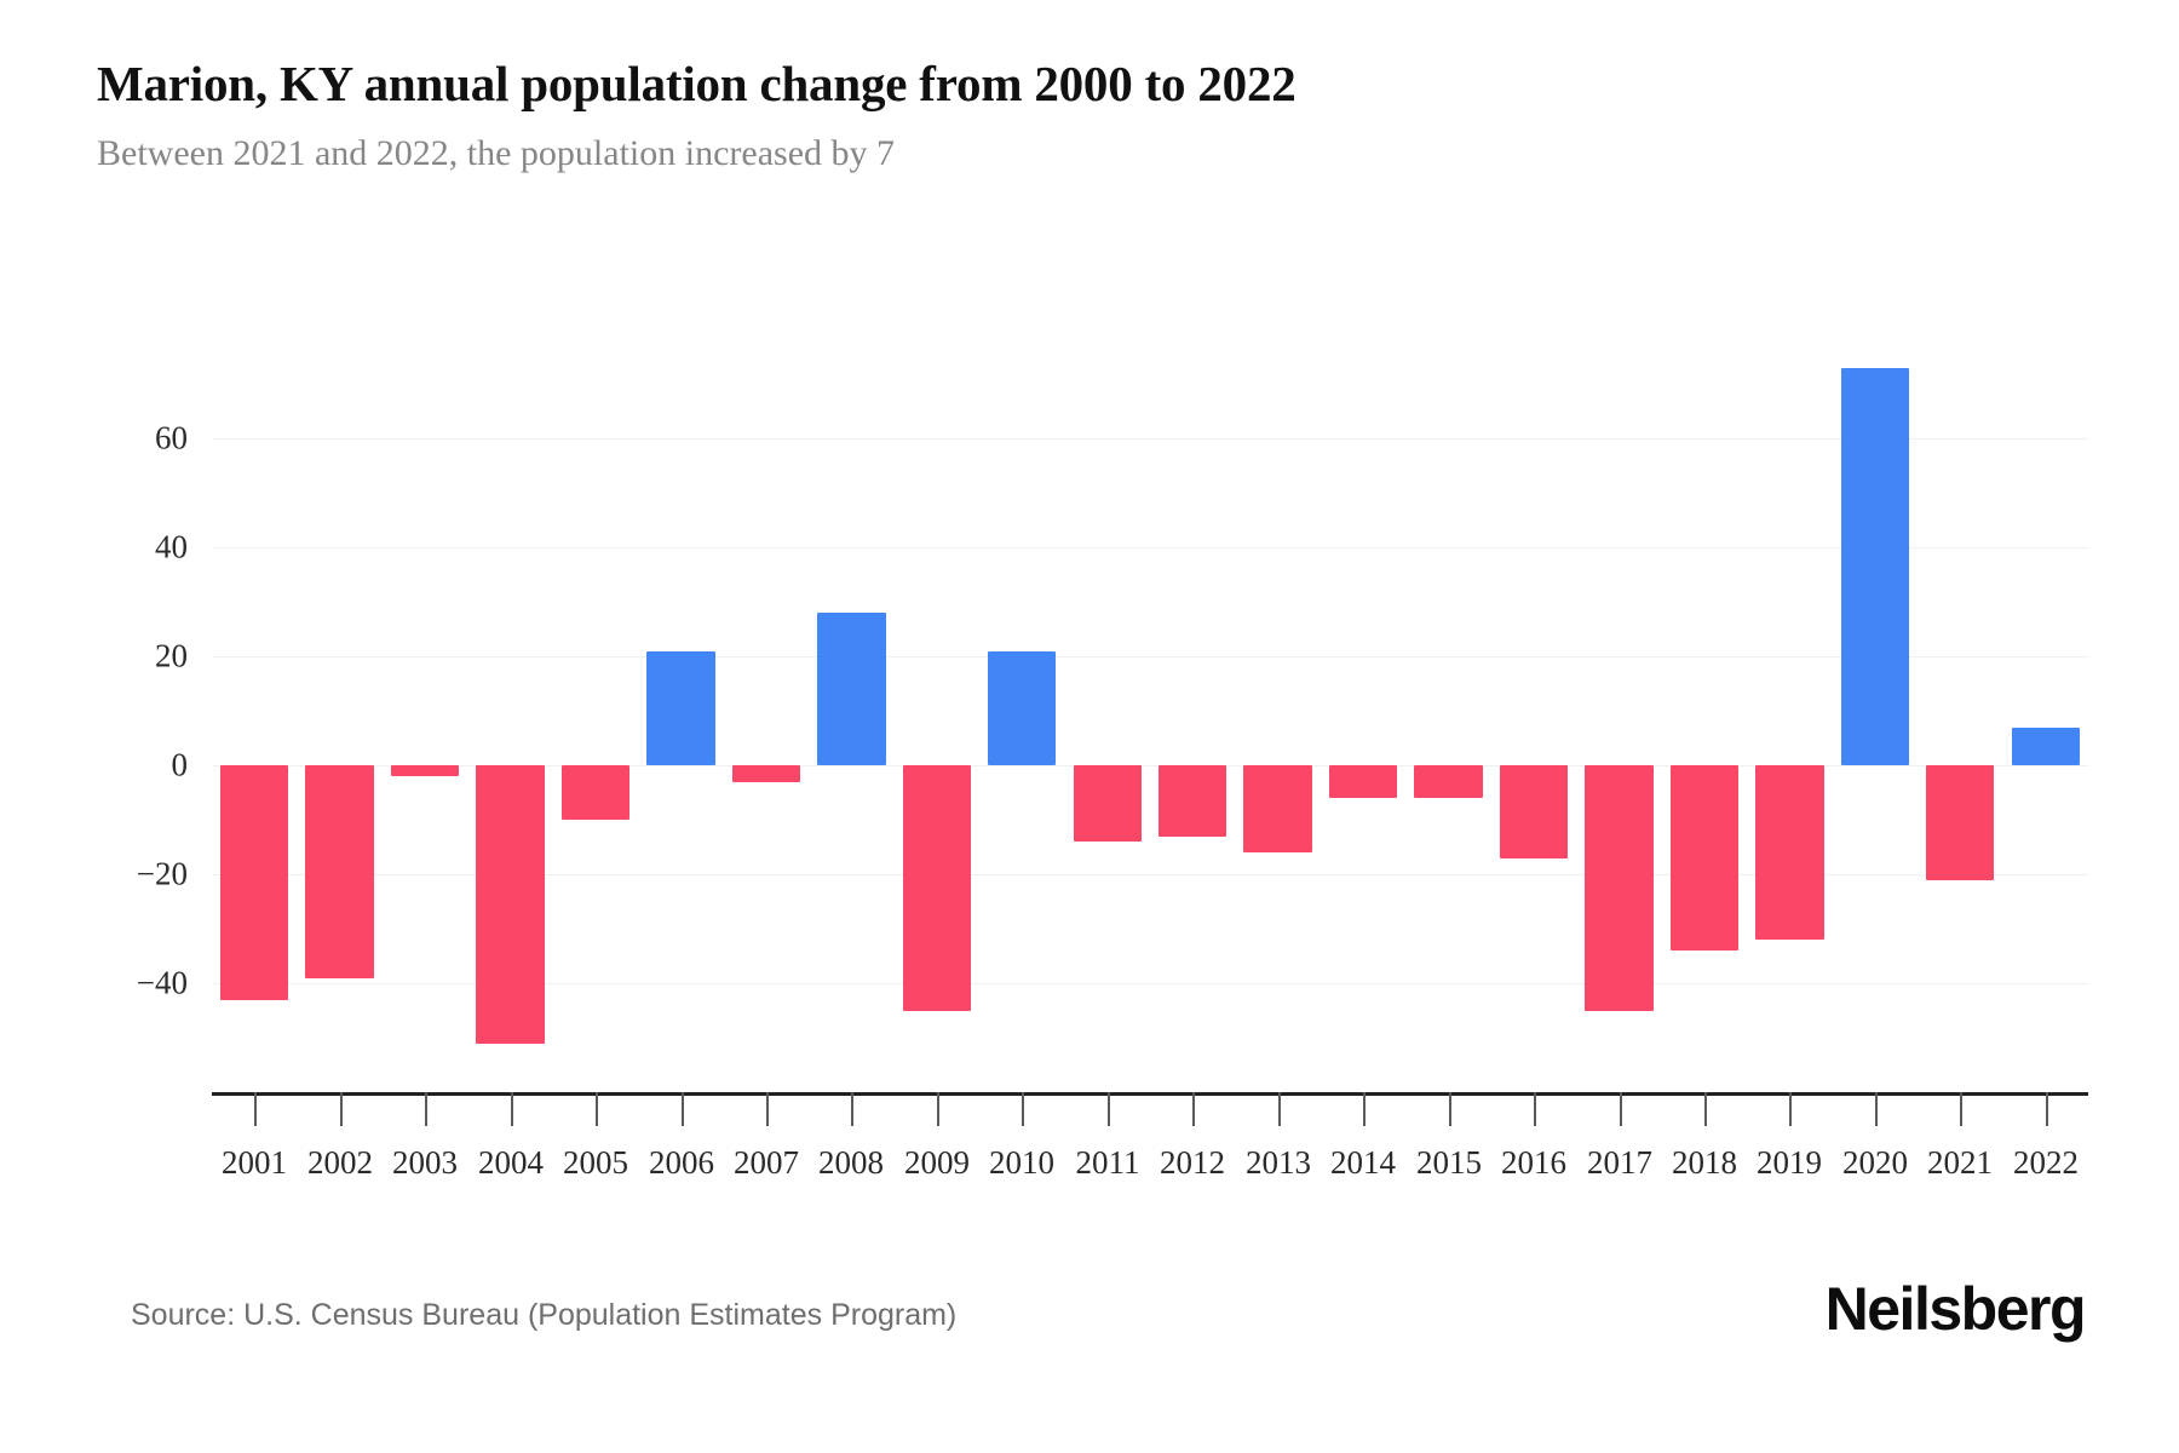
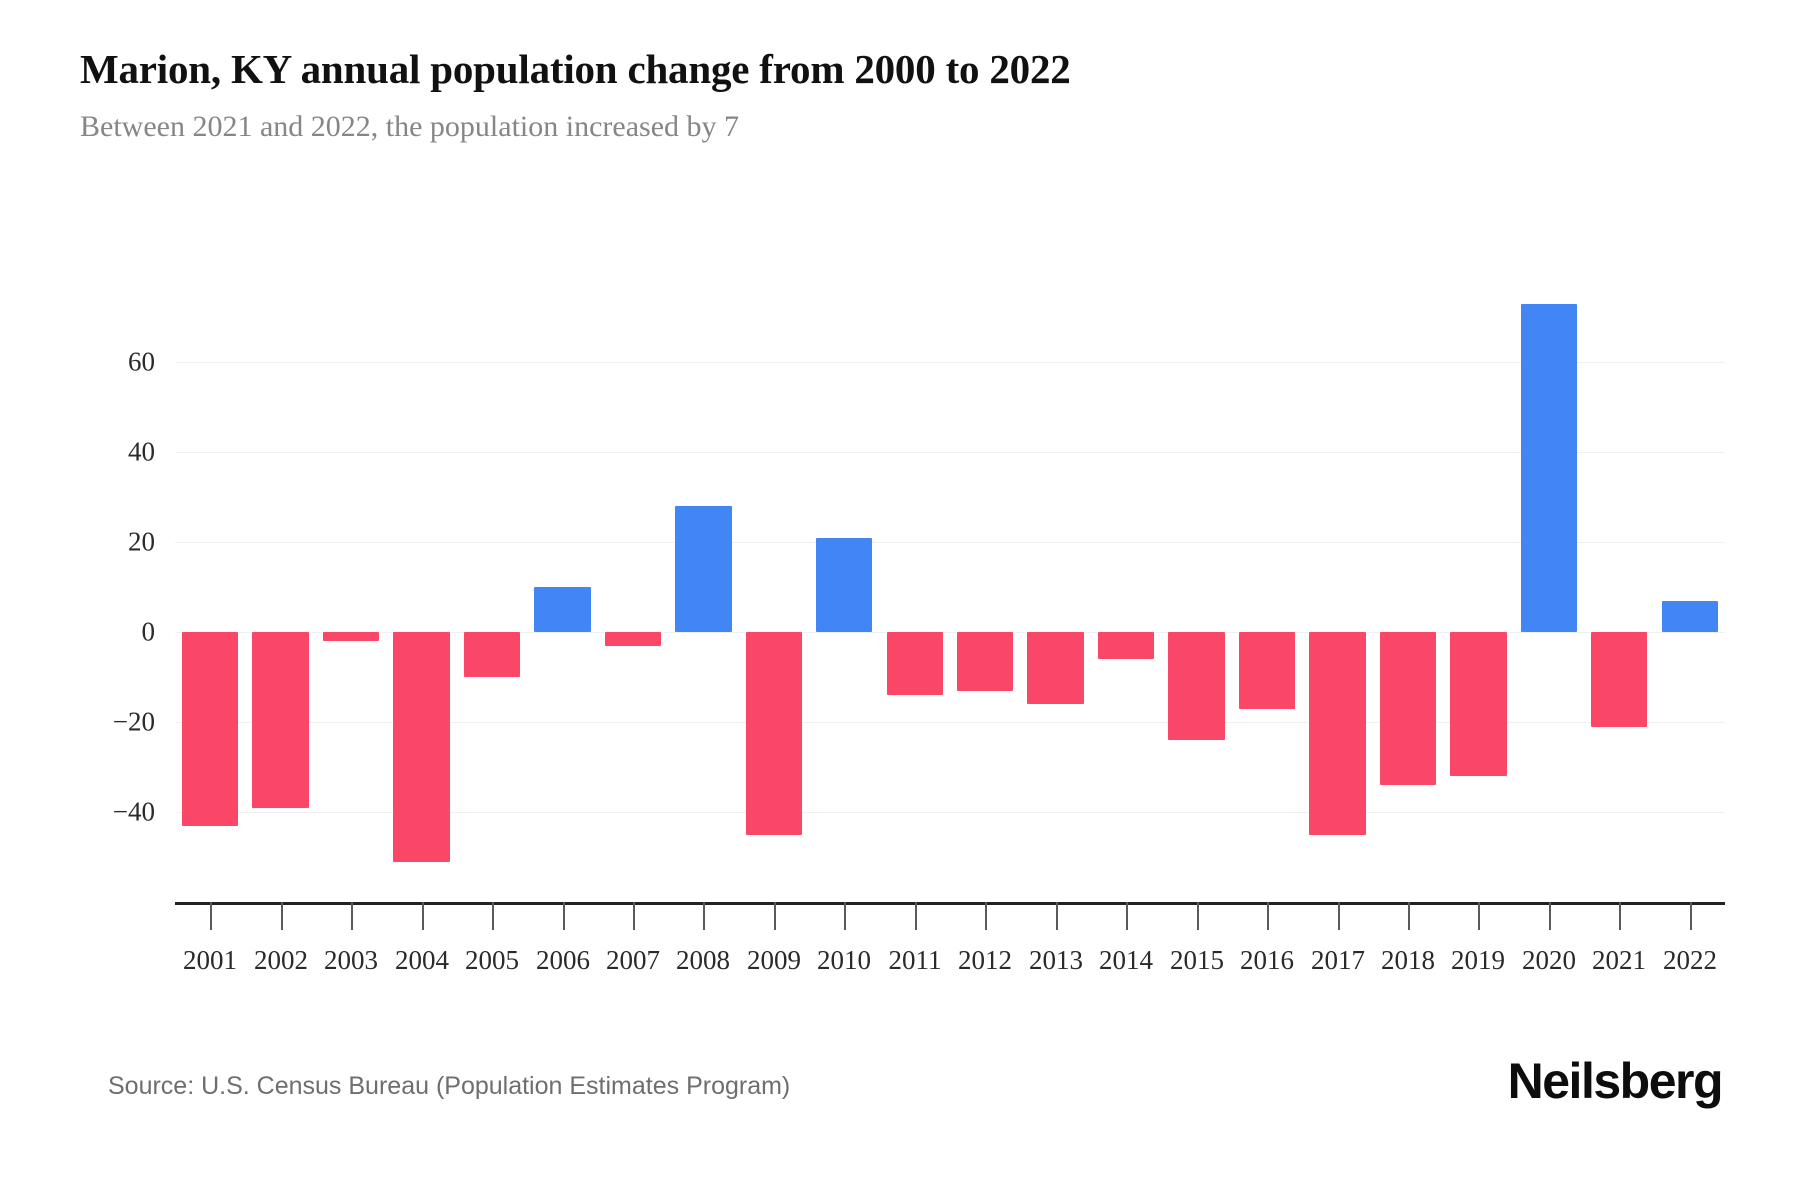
2006: 21 -> 10
2015: -6 -> -24
